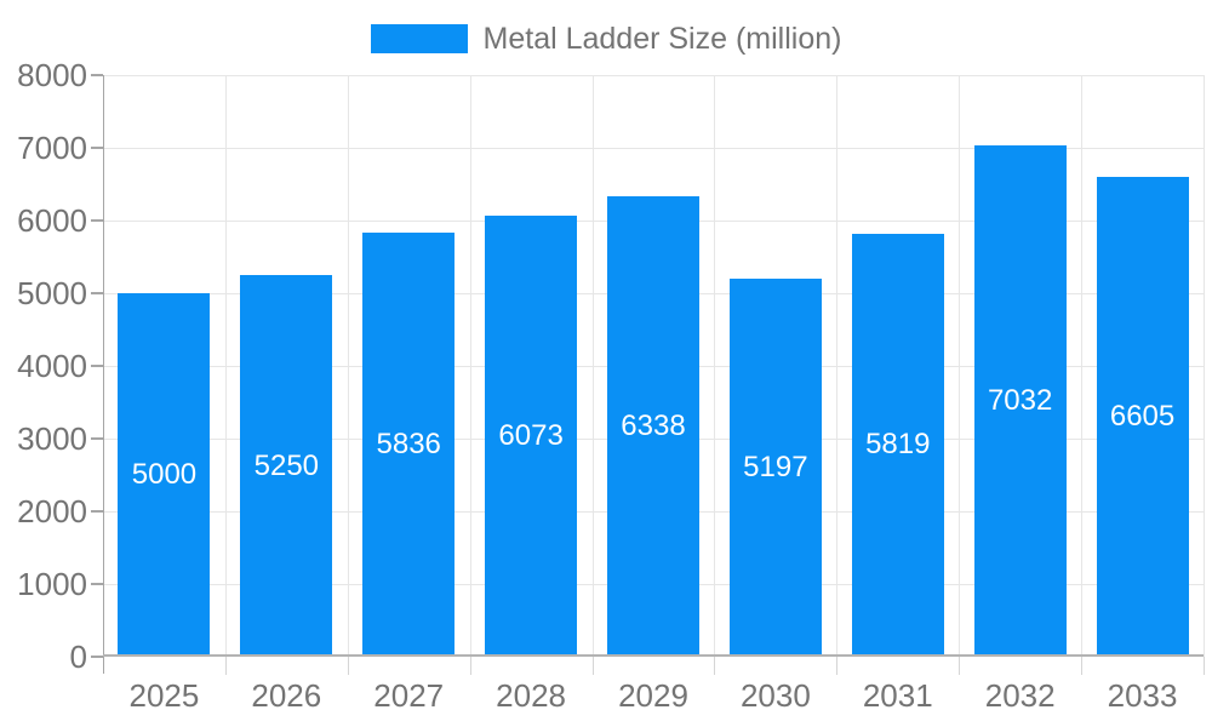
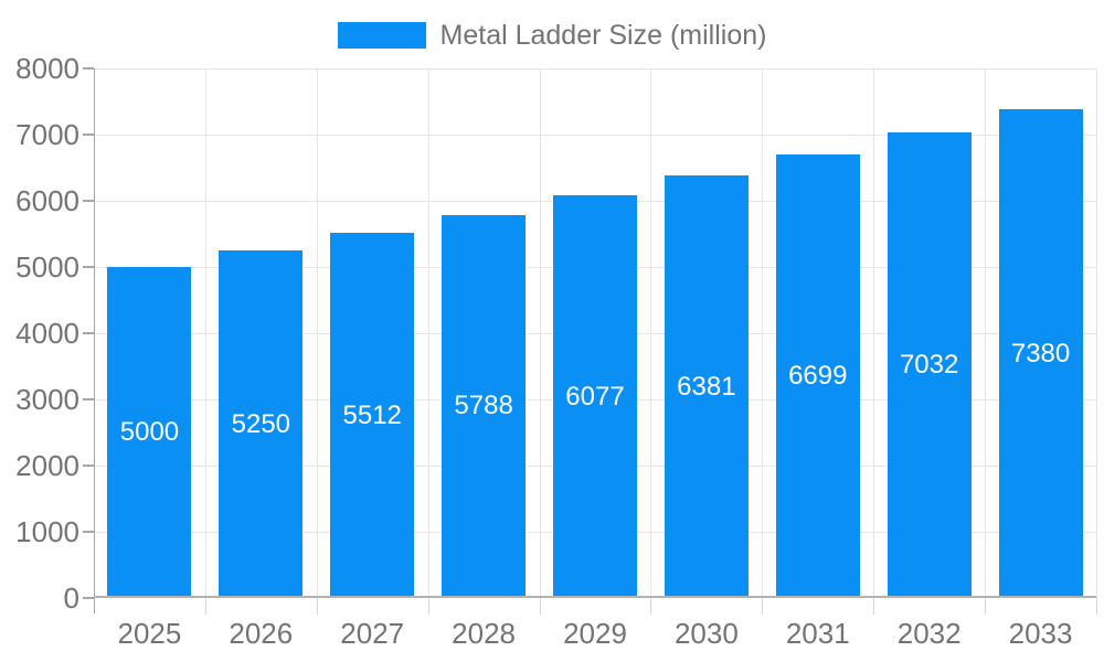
2027: 5836 -> 5512
2028: 6073 -> 5788
2029: 6338 -> 6077
2030: 5197 -> 6381
2031: 5819 -> 6699
2033: 6605 -> 7380
